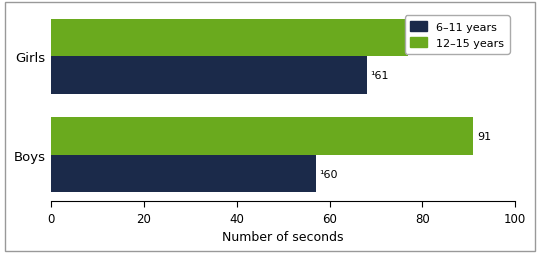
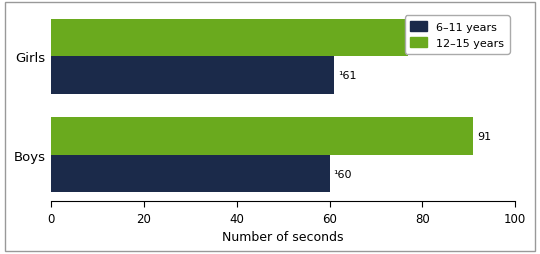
6–11 years/Girls: 68 -> 61
6–11 years/Boys: 57 -> 60
